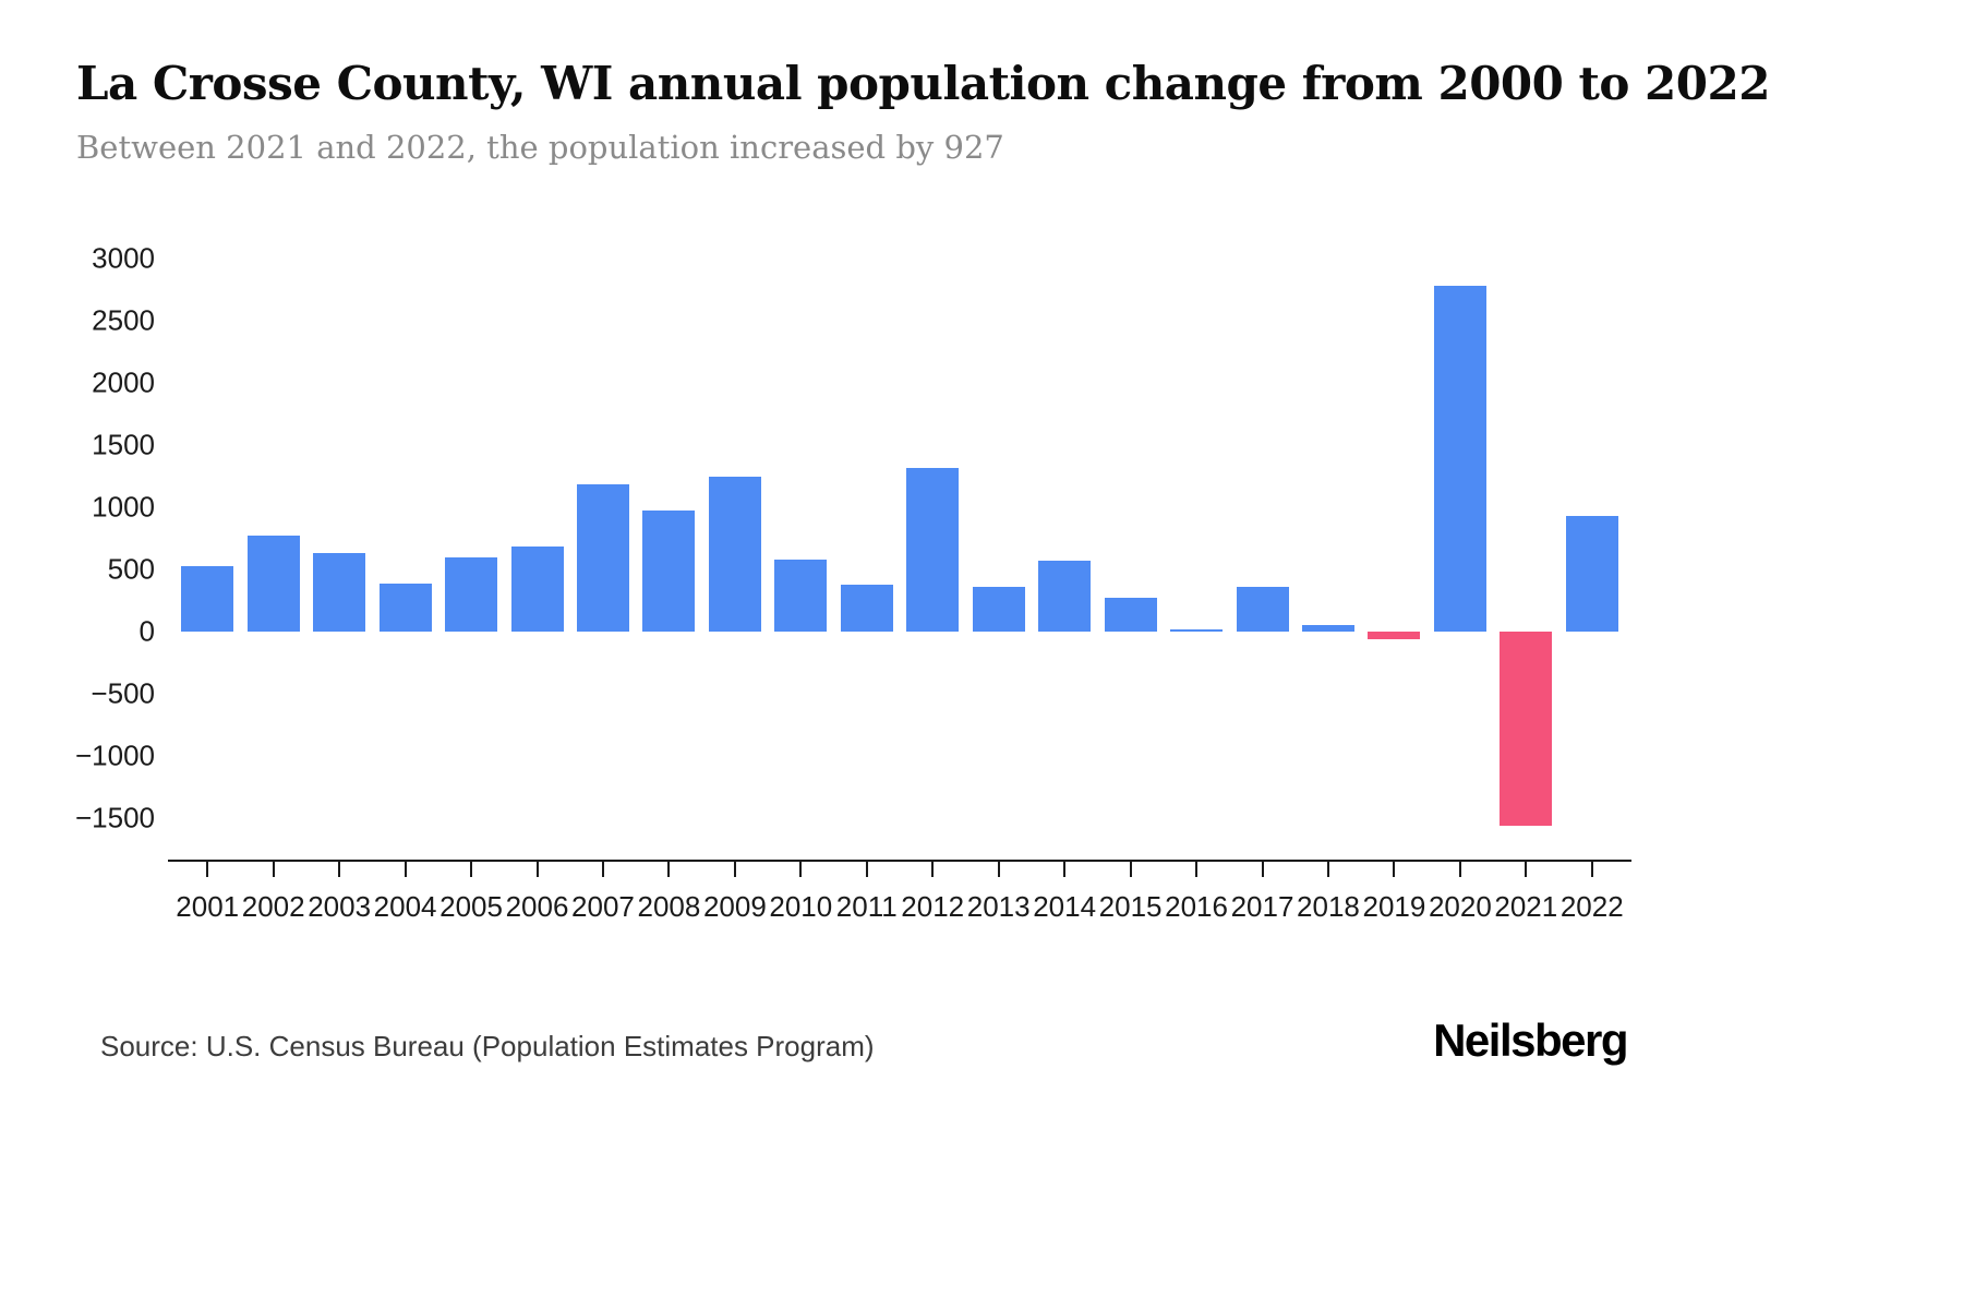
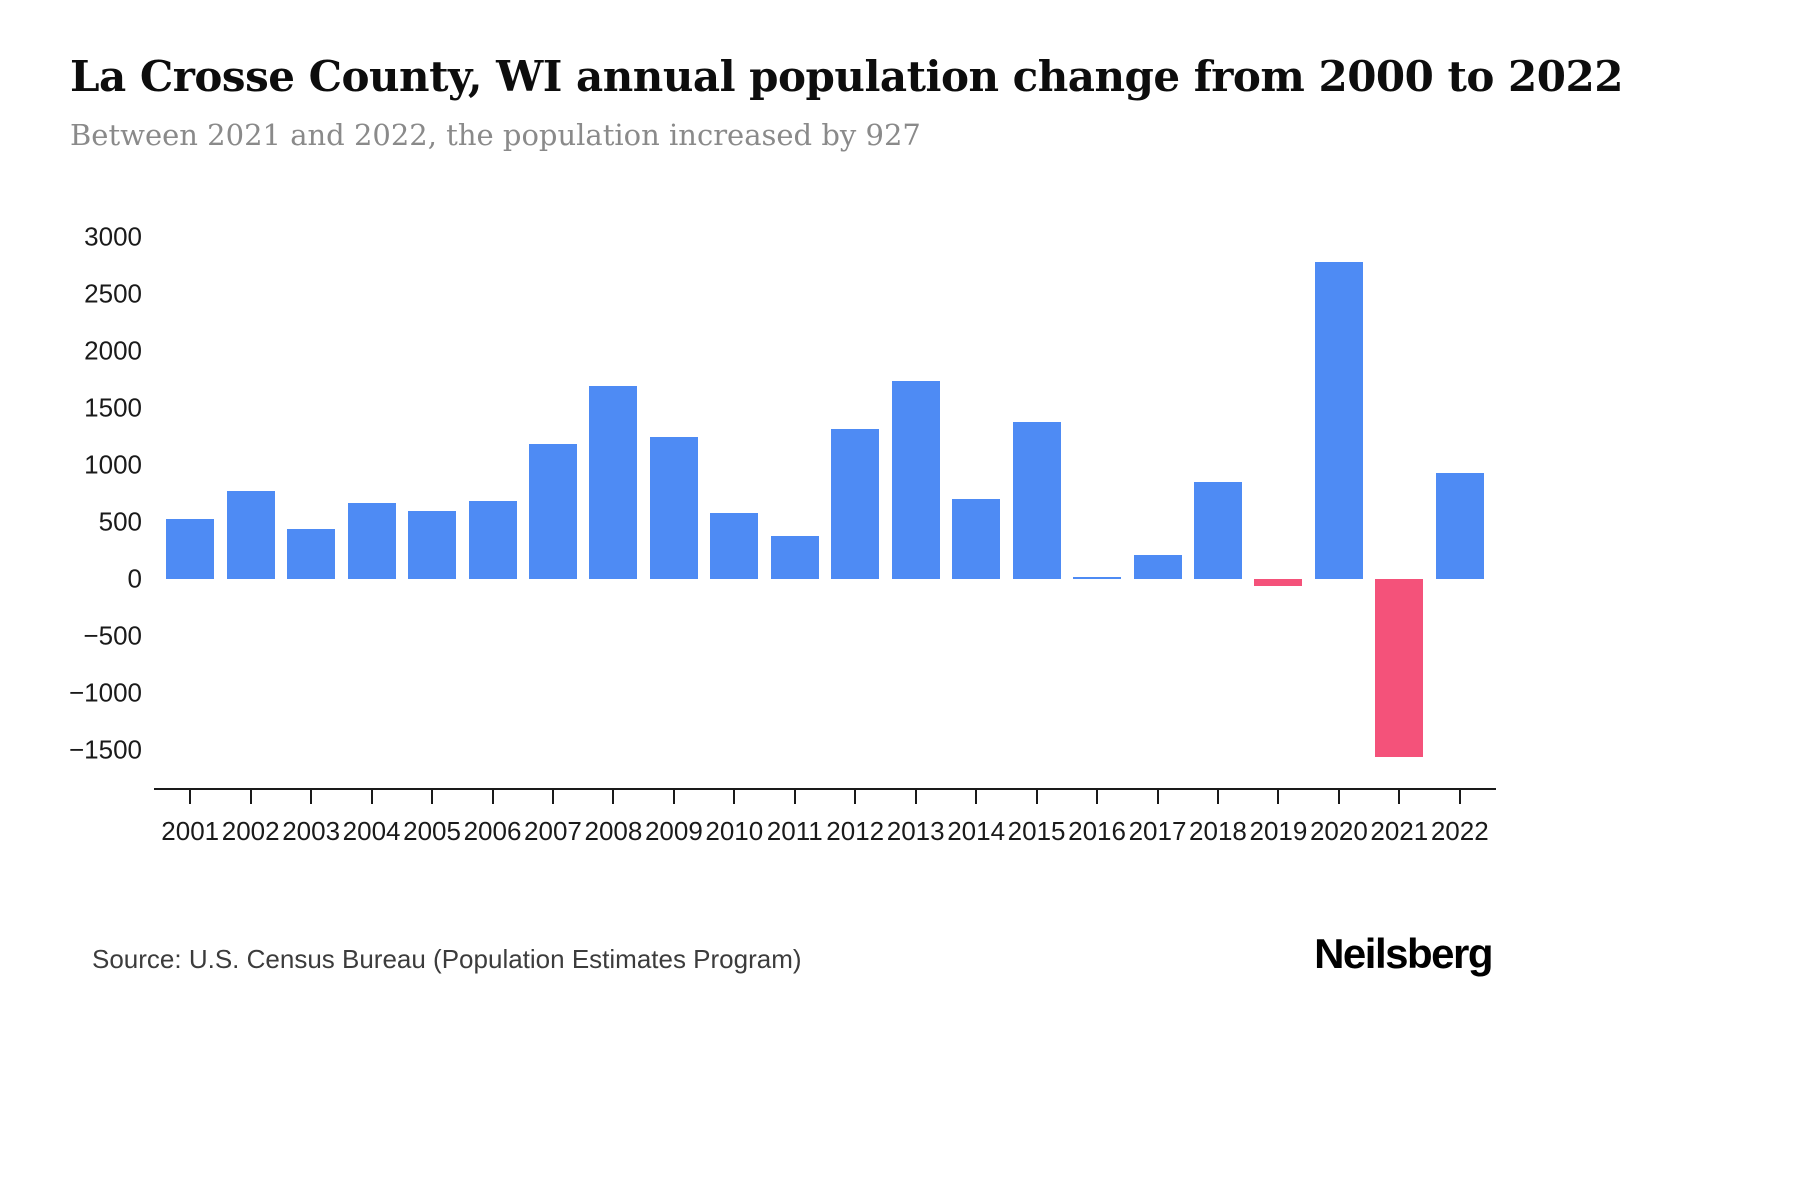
2003: 630 -> 440
2004: 390 -> 670
2008: 970 -> 1690
2013: 360 -> 1740
2014: 570 -> 700
2015: 270 -> 1380
2017: 360 -> 210
2018: 60 -> 850
